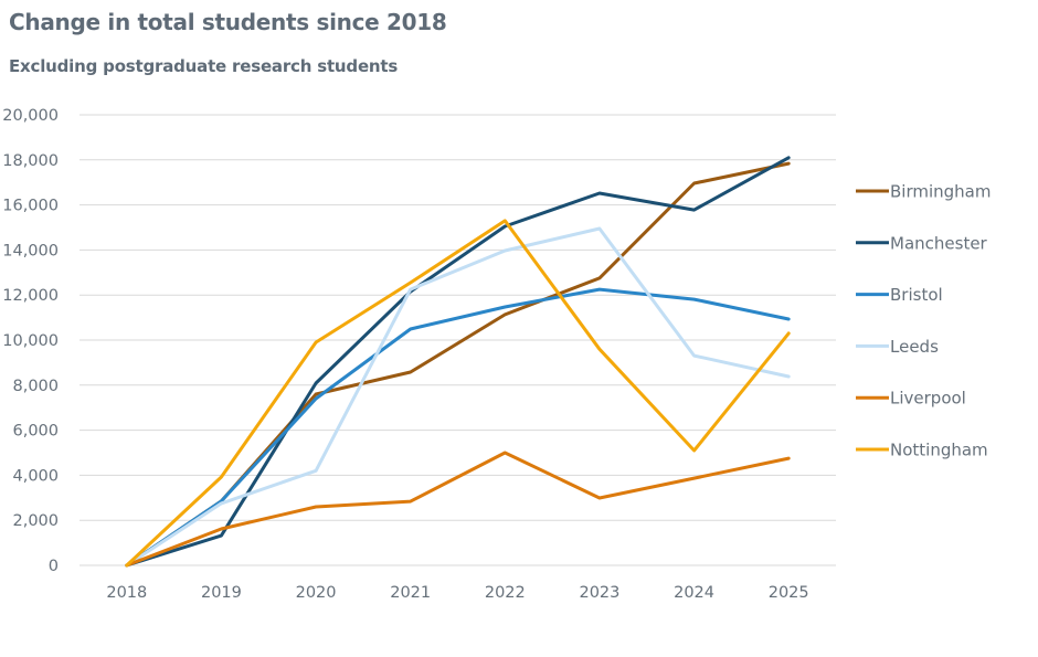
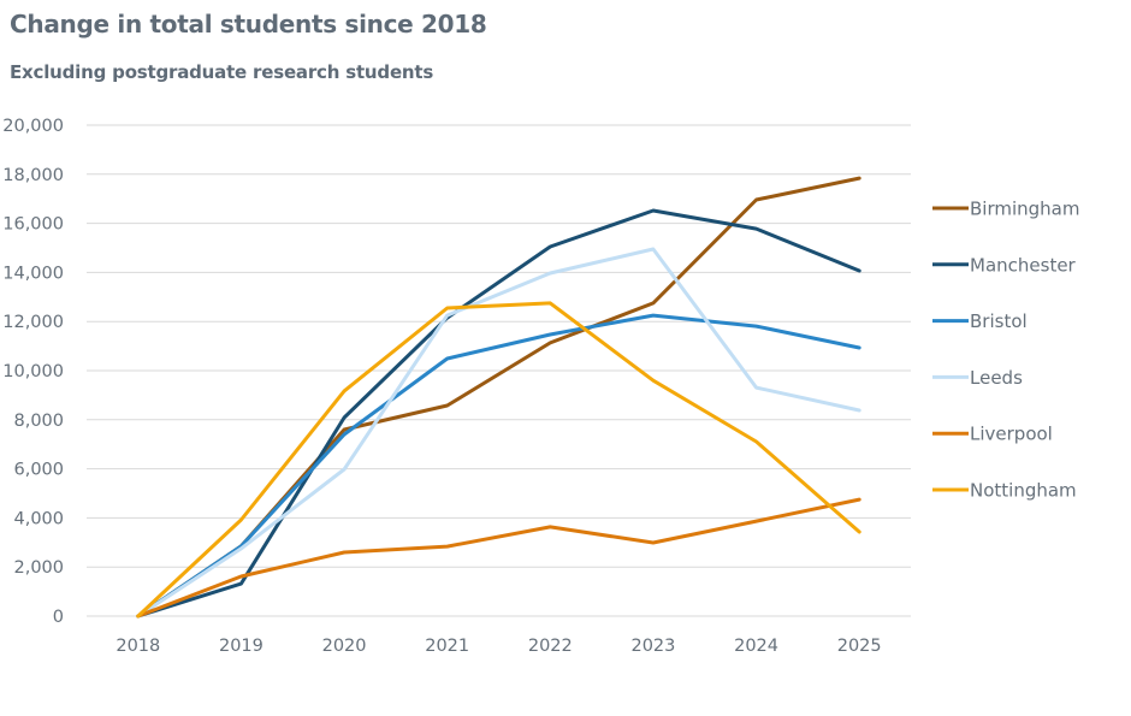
Leeds/2020: 4200 -> 6000
Nottingham/2020: 9900 -> 9200
Liverpool/2022: 5000 -> 3600
Nottingham/2022: 15300 -> 12800
Nottingham/2024: 5100 -> 7100
Manchester/2025: 18100 -> 14100
Nottingham/2025: 10300 -> 3400
